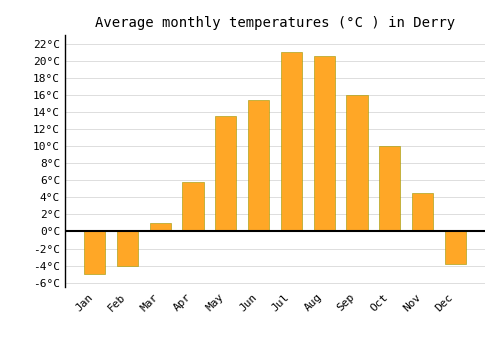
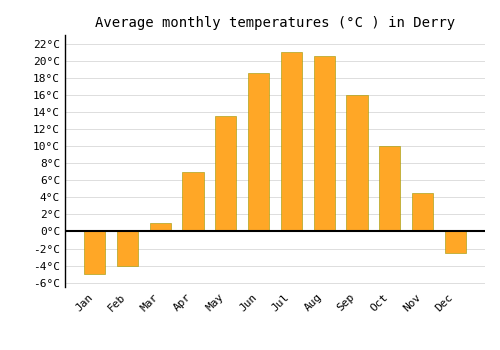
Apr: 5.8°C -> 7.0°C
Jun: 15.4°C -> 18.5°C
Dec: -3.8°C -> -2.5°C
